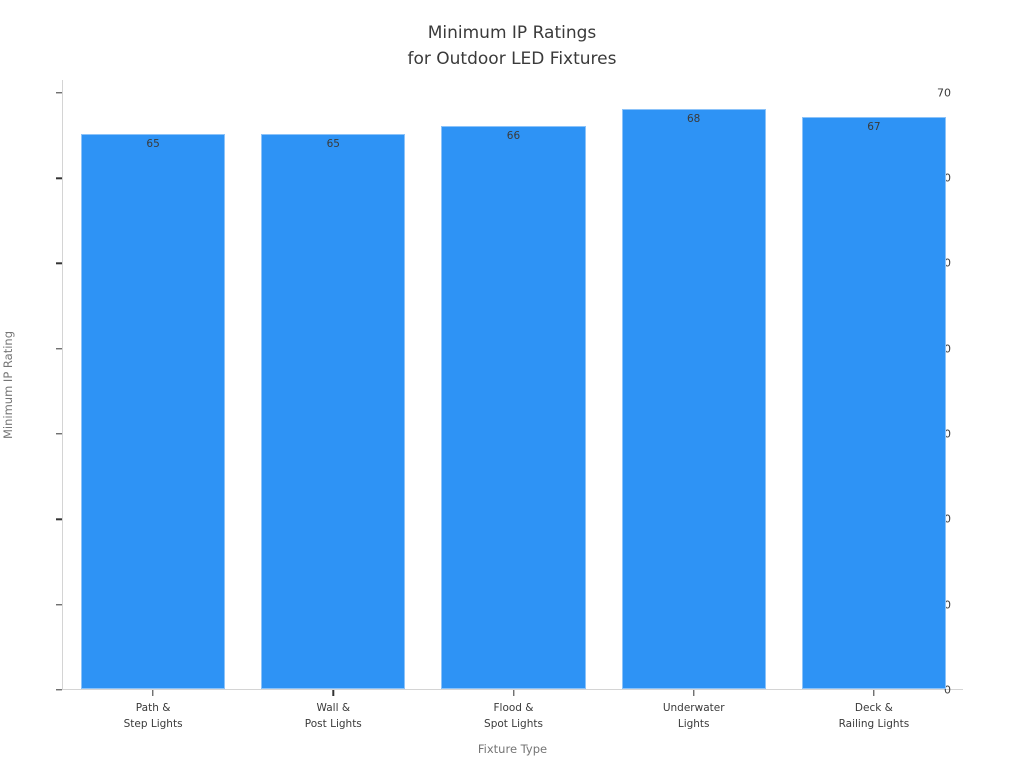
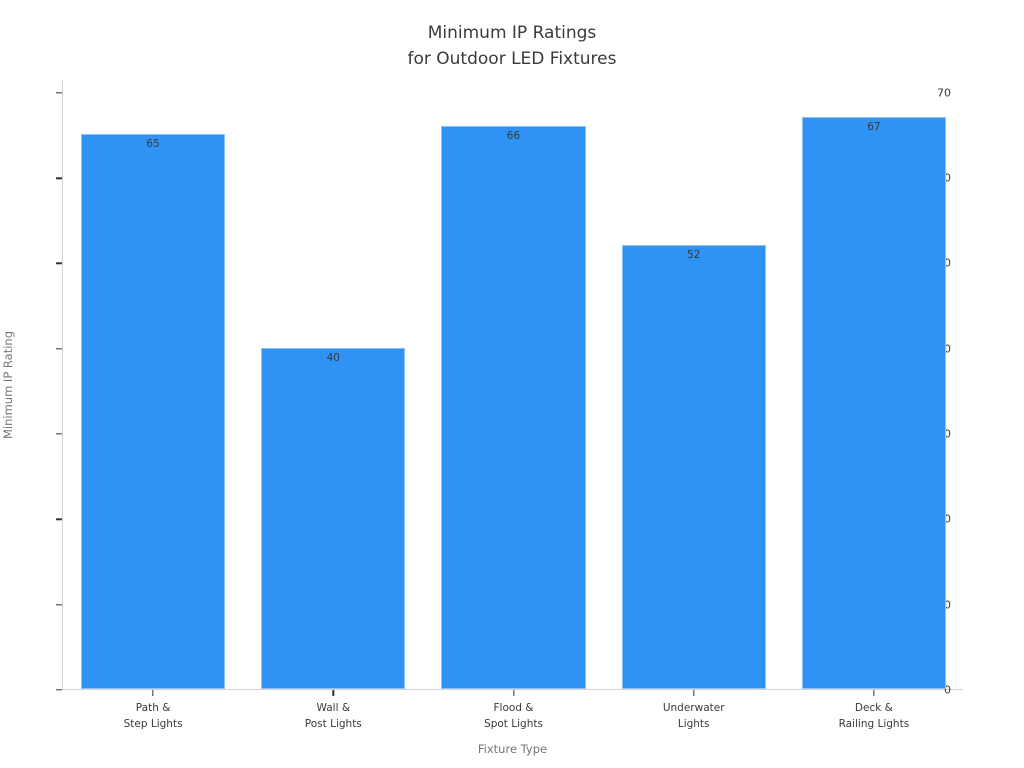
Wall & Post Lights: 65 -> 40
Underwater Lights: 68 -> 52
